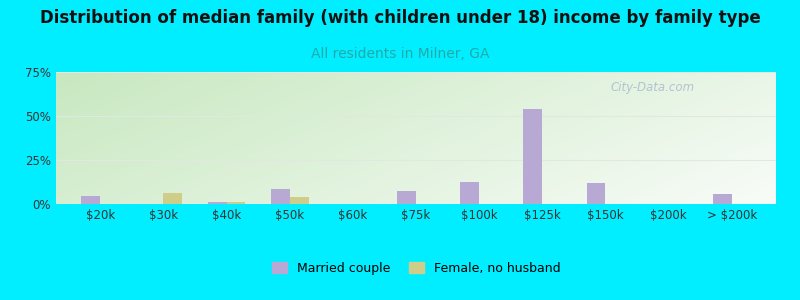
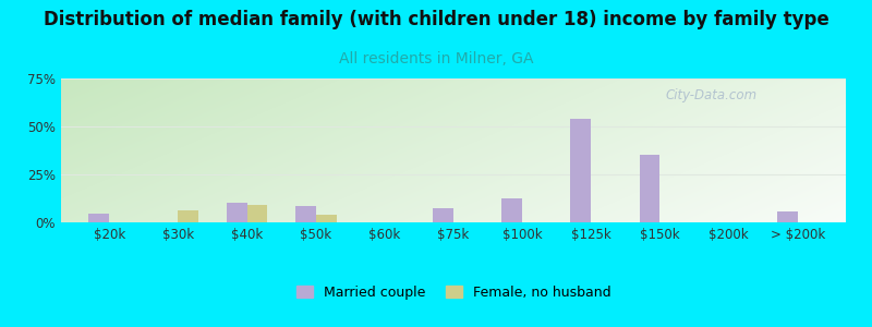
Married couple/$40k: 1% -> 10%
Female, no husband/$40k: 1% -> 9%
Married couple/$150k: 12% -> 35%
